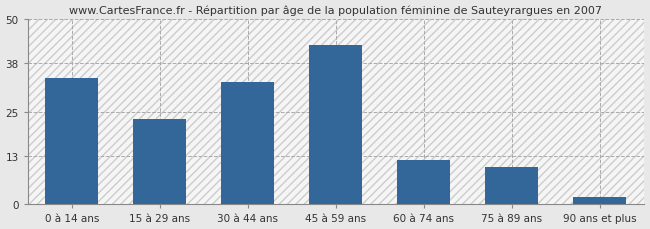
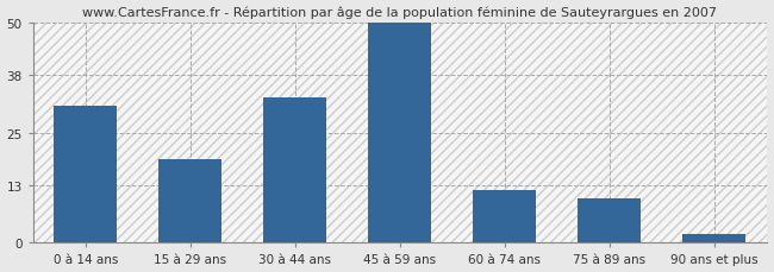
0 à 14 ans: 34 -> 31
15 à 29 ans: 23 -> 19
45 à 59 ans: 43 -> 50
